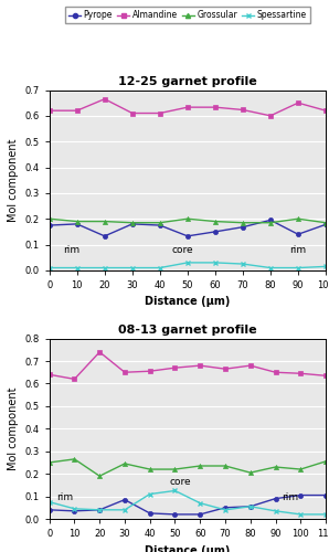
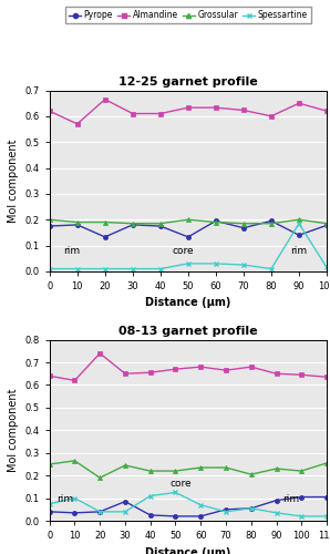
12-25 garnet profile/Almandine/10: 0.620 -> 0.570
12-25 garnet profile/Pyrope/60: 0.150 -> 0.195
12-25 garnet profile/Spessartine/90: 0.010 -> 0.185
08-13 garnet profile/Spessartine/10: 0.045 -> 0.100
